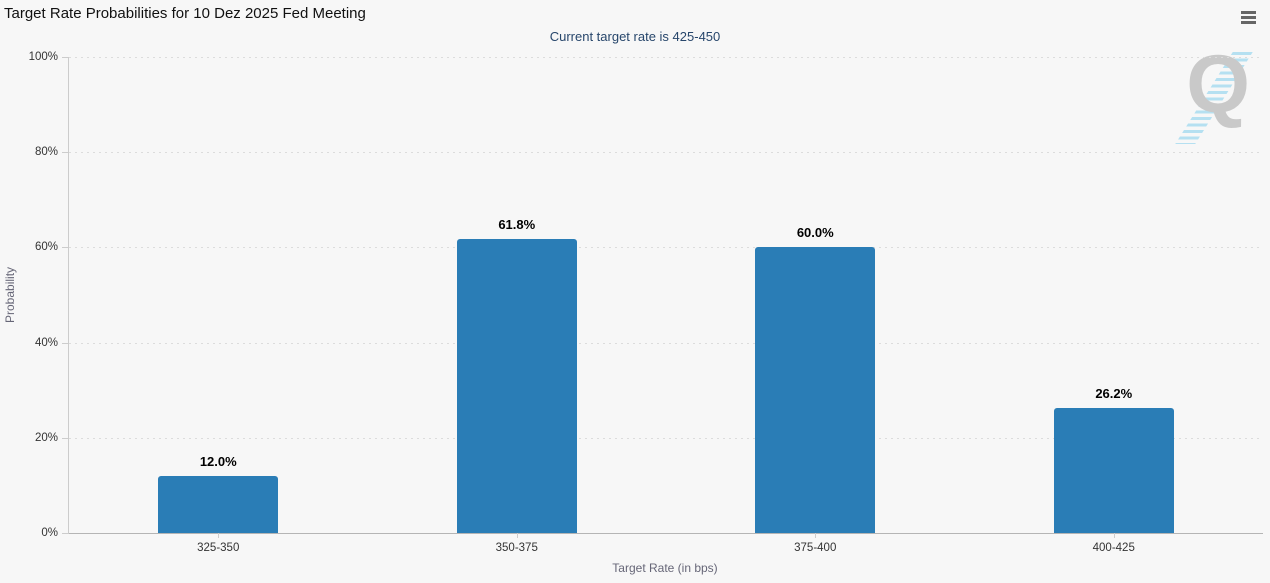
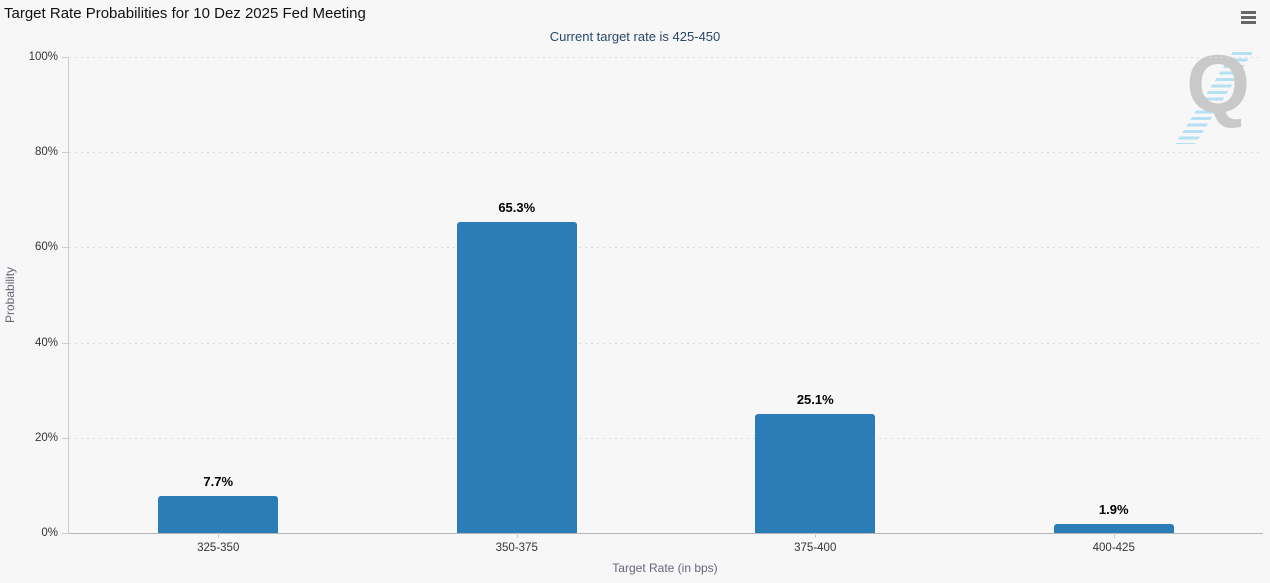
325-350: 12.0% -> 7.7%
350-375: 61.8% -> 65.3%
375-400: 60.0% -> 25.1%
400-425: 26.2% -> 1.9%
